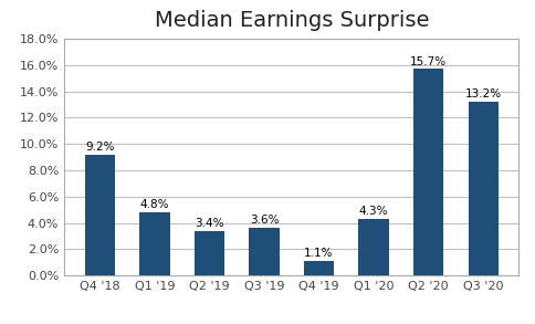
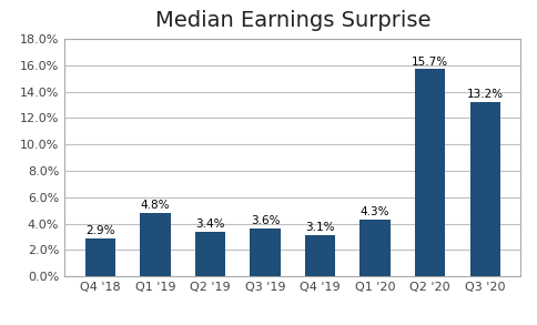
Q4 '18: 9.2% -> 2.9%
Q4 '19: 1.1% -> 3.1%
